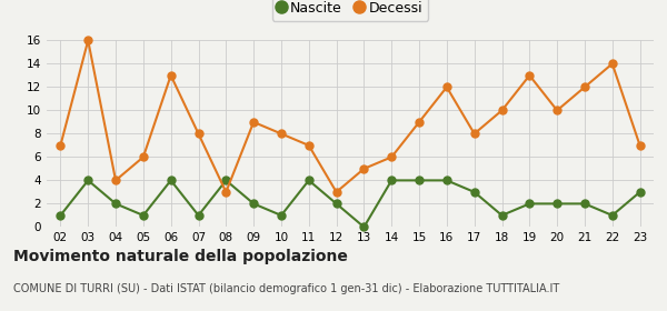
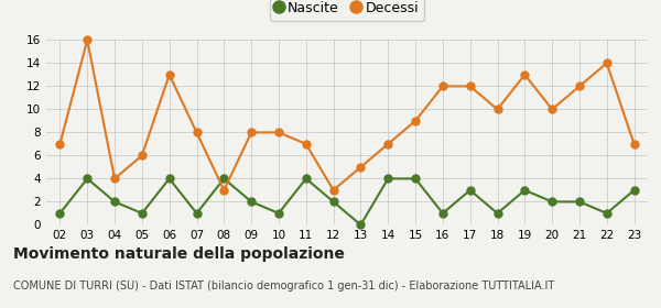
Decessi/09: 9 -> 8
Decessi/14: 6 -> 7
Nascite/16: 4 -> 1
Decessi/17: 8 -> 12
Nascite/19: 2 -> 3
